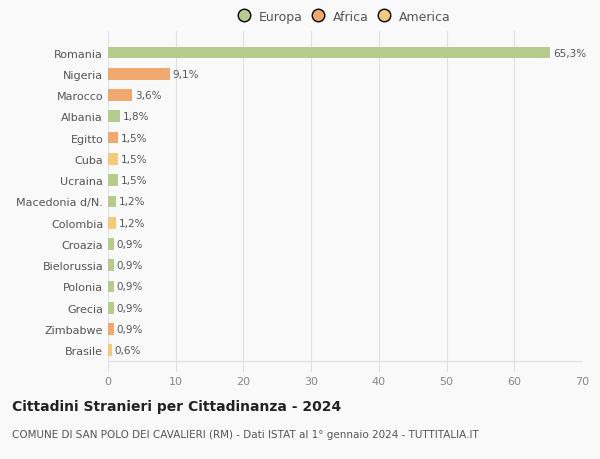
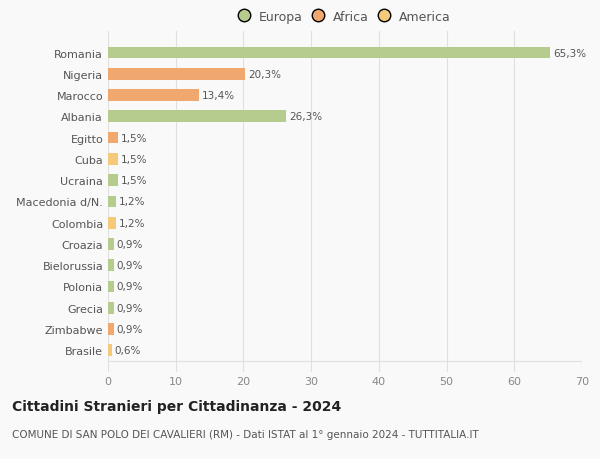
Nigeria: 9,1% -> 20,3%
Marocco: 3,6% -> 13,4%
Albania: 1,8% -> 26,3%
